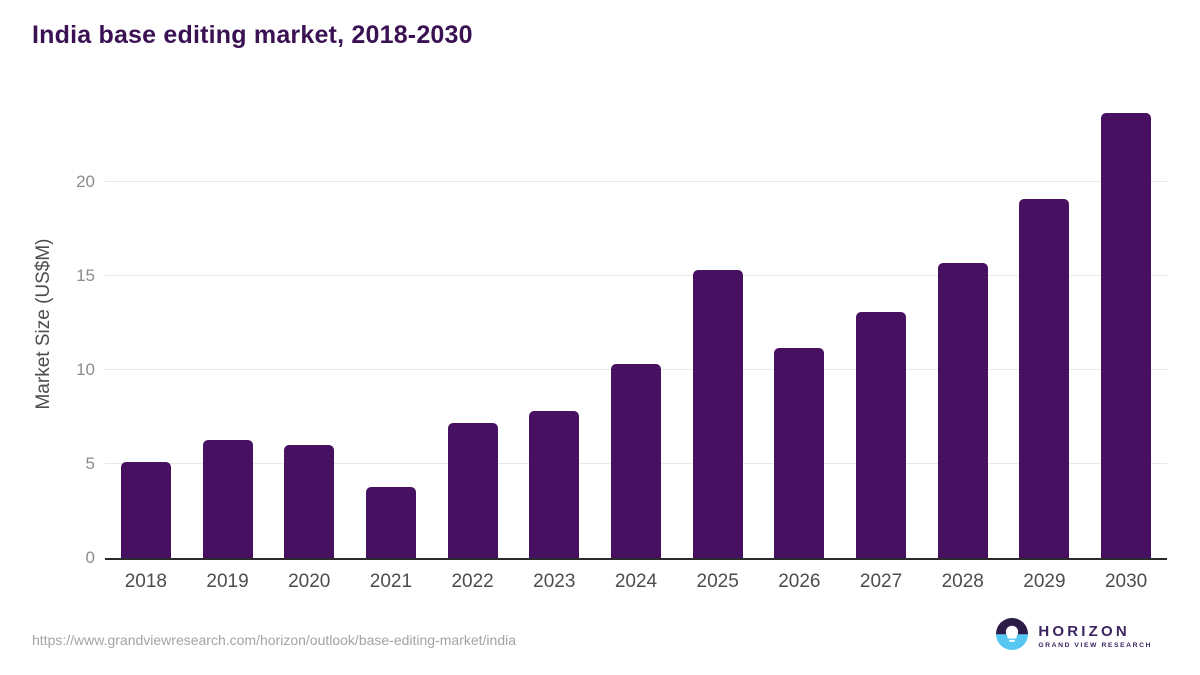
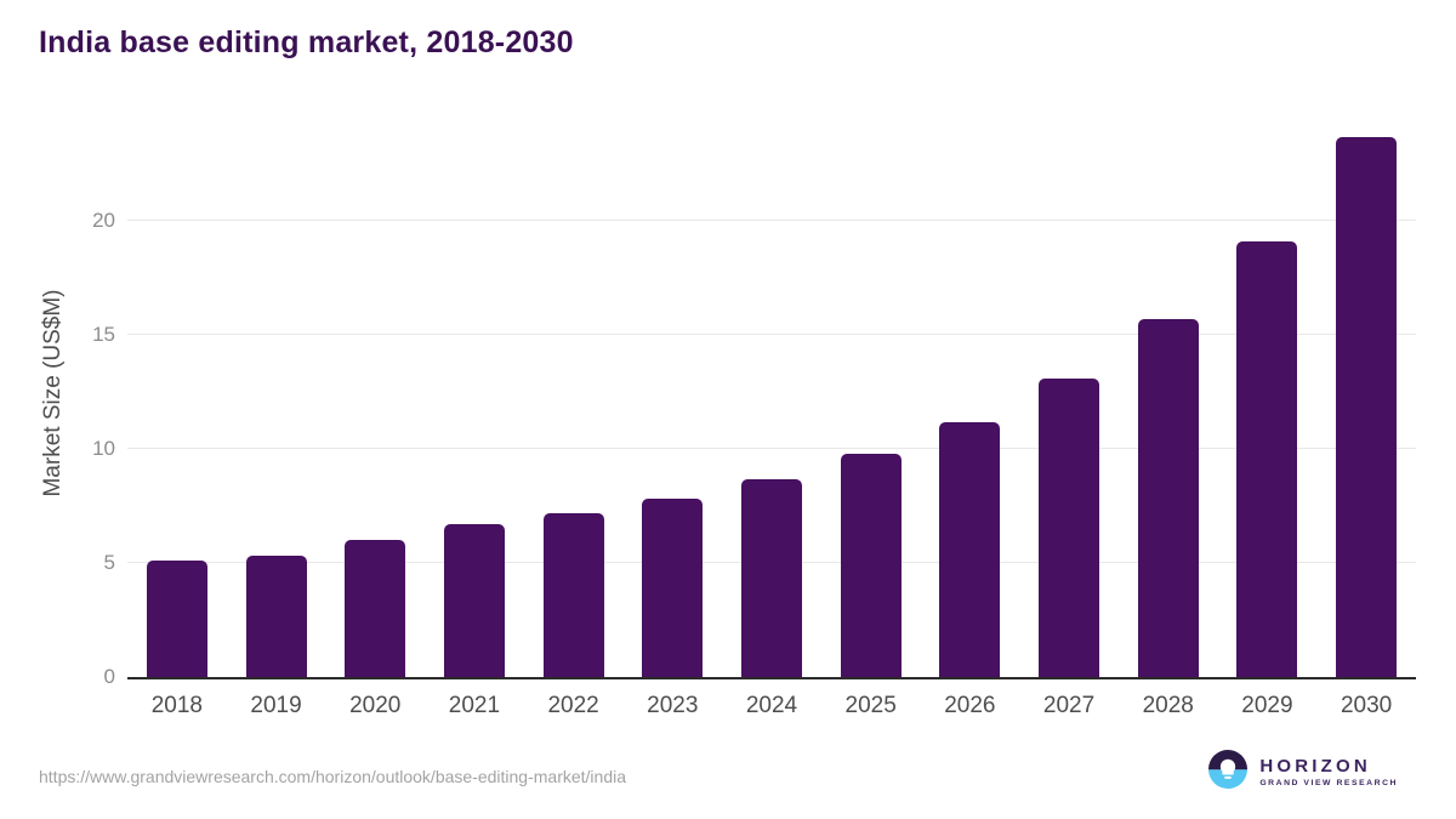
2019: 6.3 -> 5.3
2021: 3.8 -> 6.7
2024: 10.3 -> 8.7
2025: 15.3 -> 9.8
